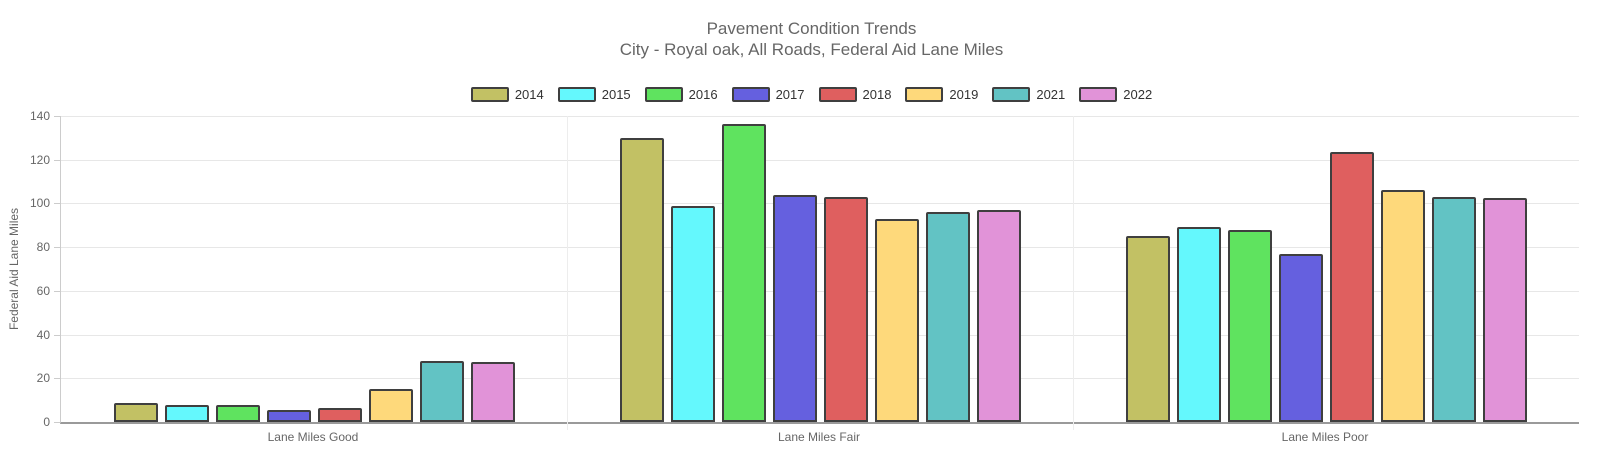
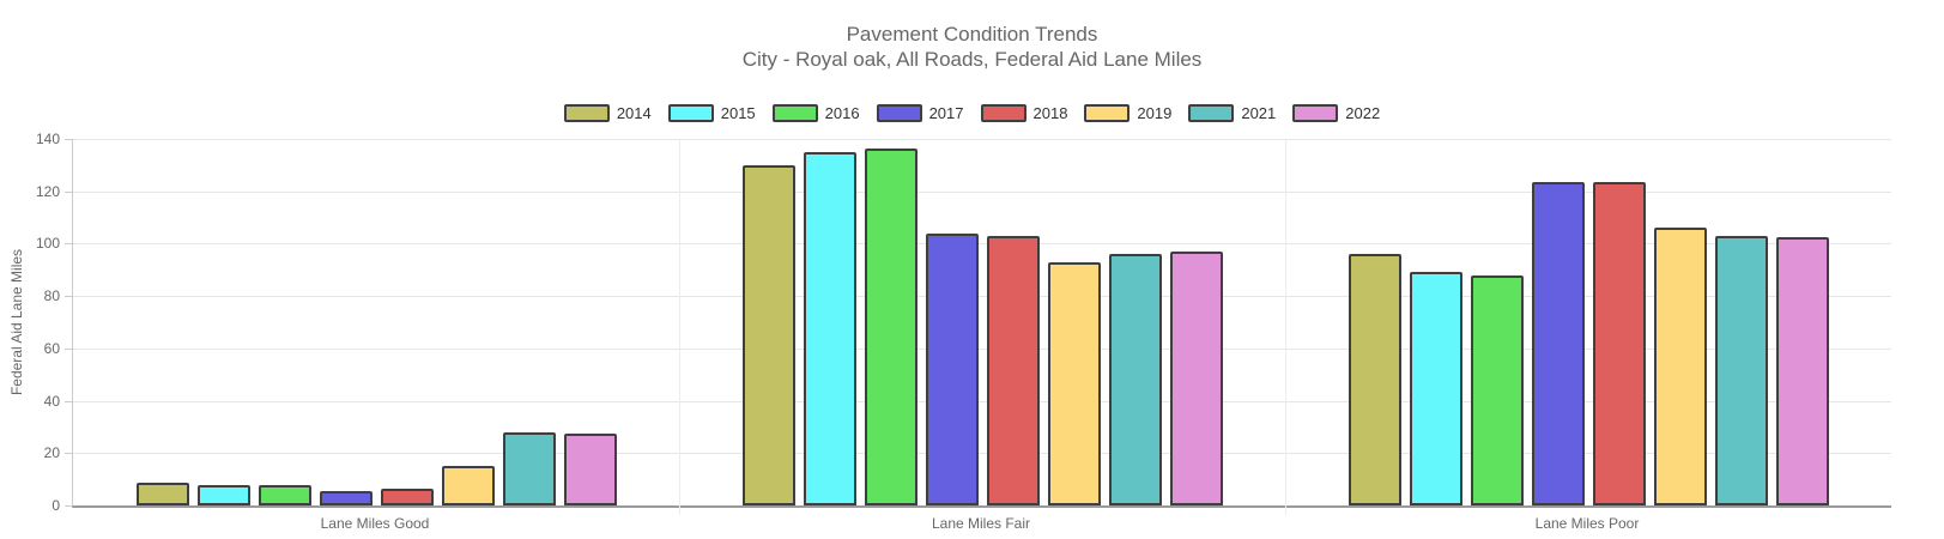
2015/Lane Miles Fair: 99 -> 135
2014/Lane Miles Poor: 85 -> 96
2017/Lane Miles Poor: 77 -> 123
